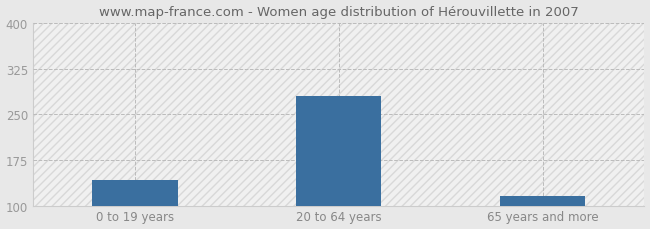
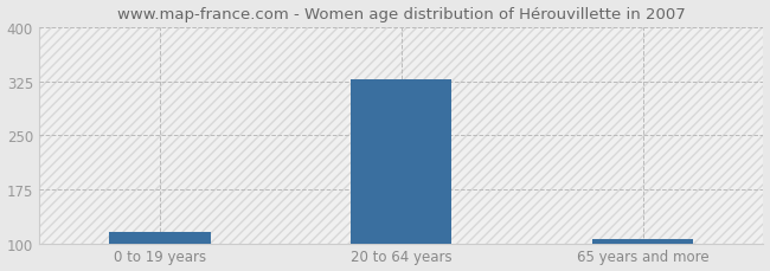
0 to 19 years: 142 -> 115
20 to 64 years: 280 -> 328
65 years and more: 116 -> 106
